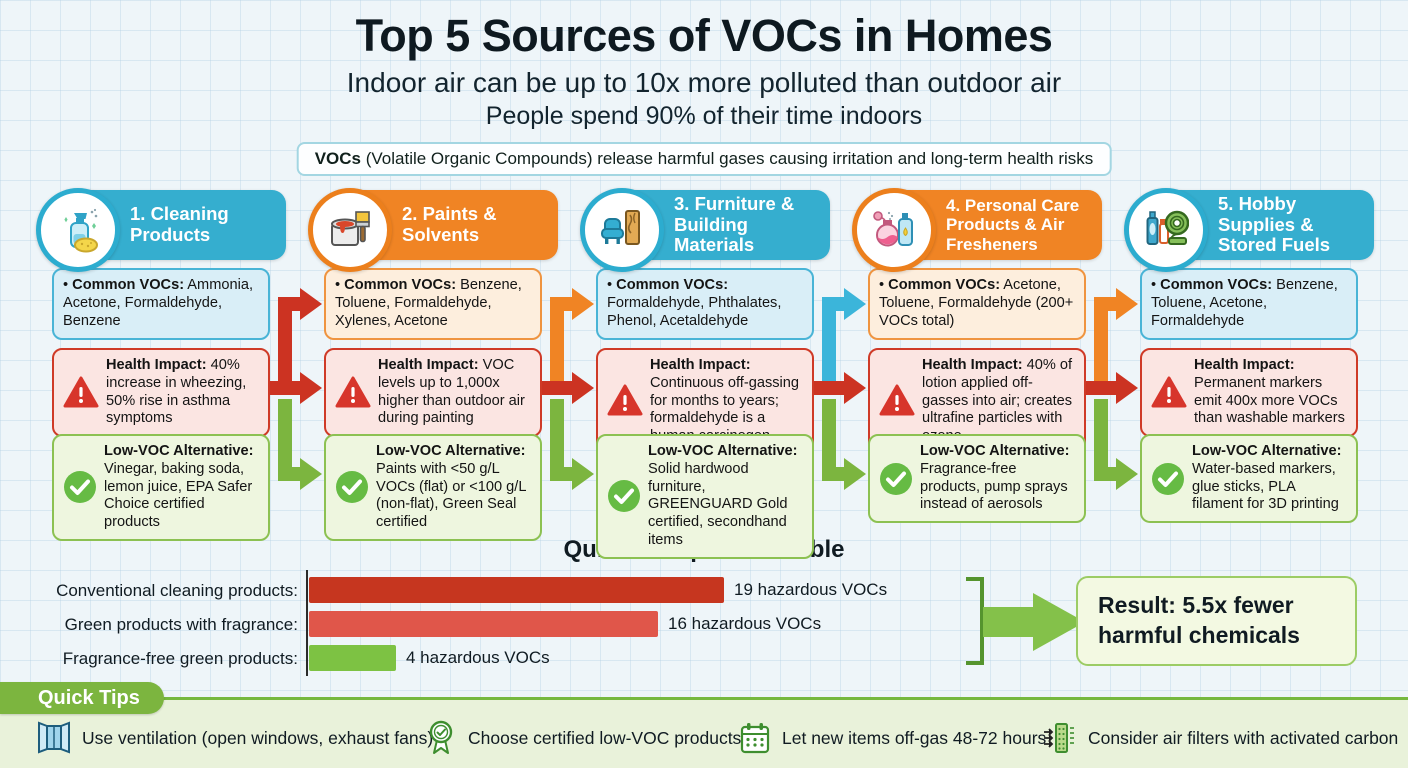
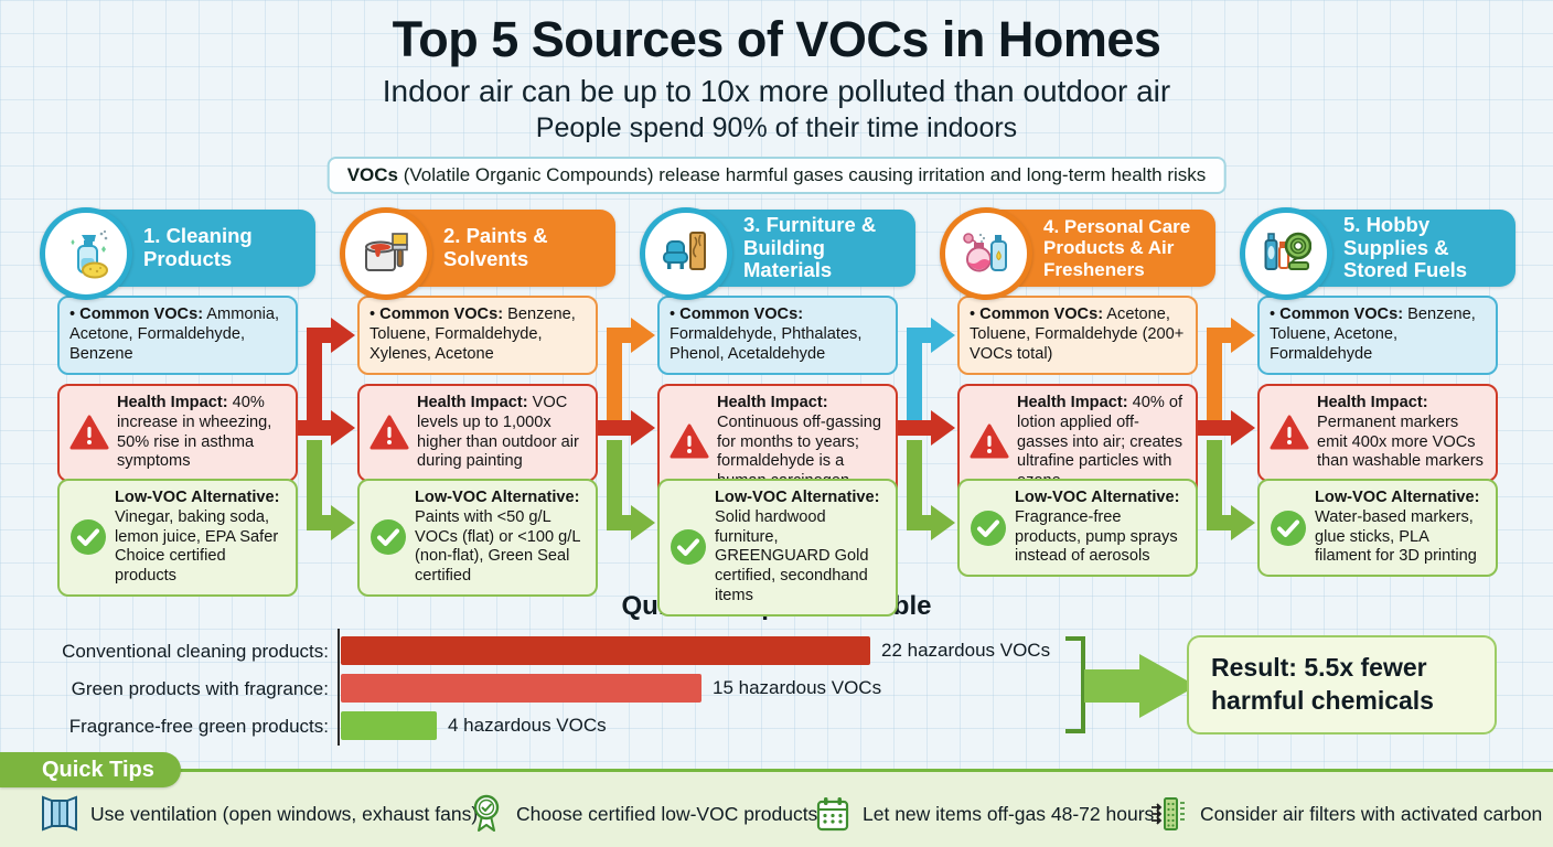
Conventional cleaning products:: 19 -> 22
Green products with fragrance:: 16 -> 15
